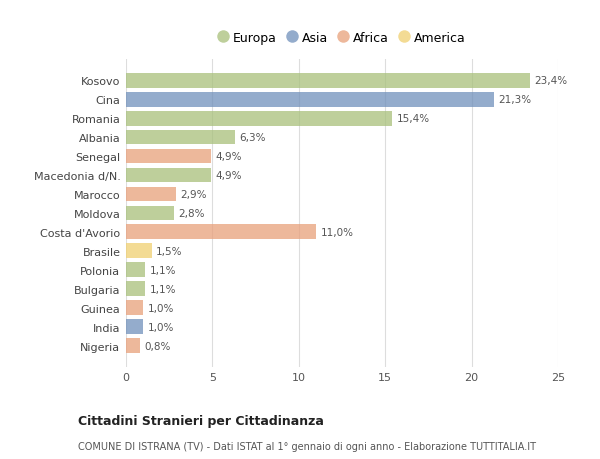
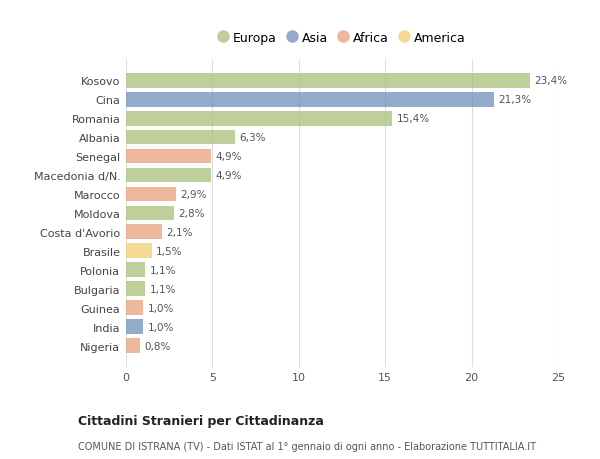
Costa d'Avorio: 11,0% -> 2,1%
